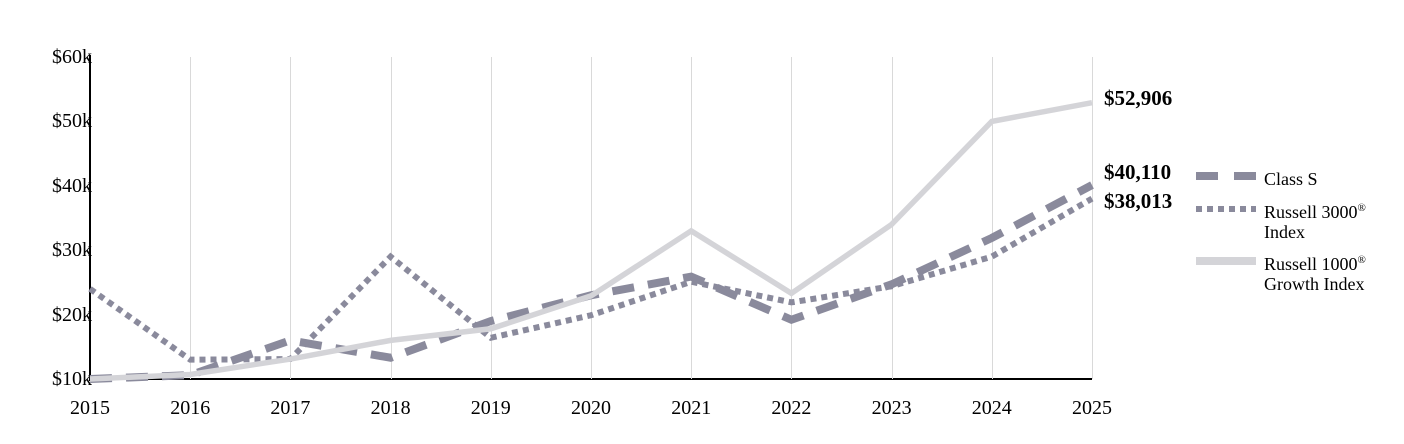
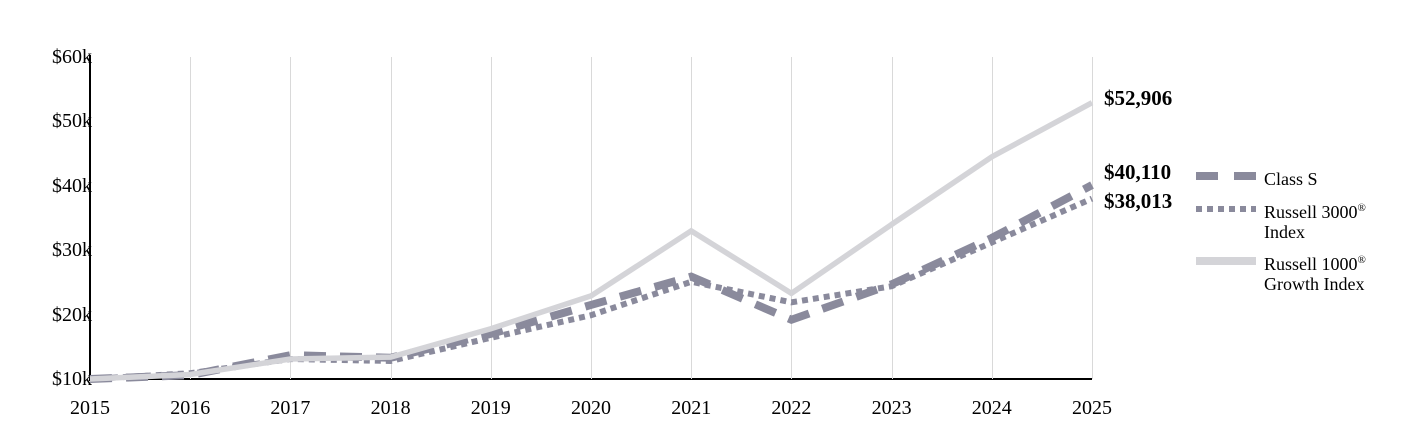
Russell 3000® Index/2015: $24k -> $10k
Russell 3000® Index/2016: $13k -> $11k
Class S/2017: $16k -> $14k
Russell 3000® Index/2018: $29k -> $13k
Russell 1000® Growth Index/2018: $16k -> $13k
Class S/2019: $19k -> $17k
Class S/2020: $23k -> $22k
Russell 3000® Index/2024: $29k -> $31k
Russell 1000® Growth Index/2024: $50k -> $44k
